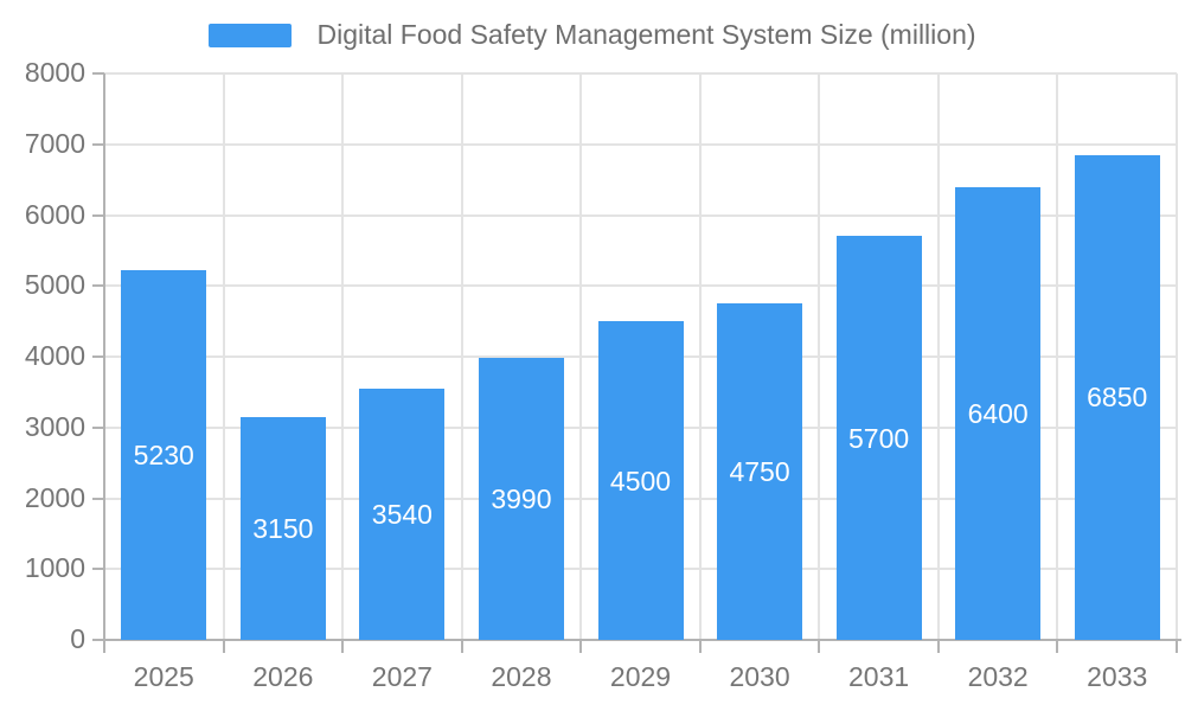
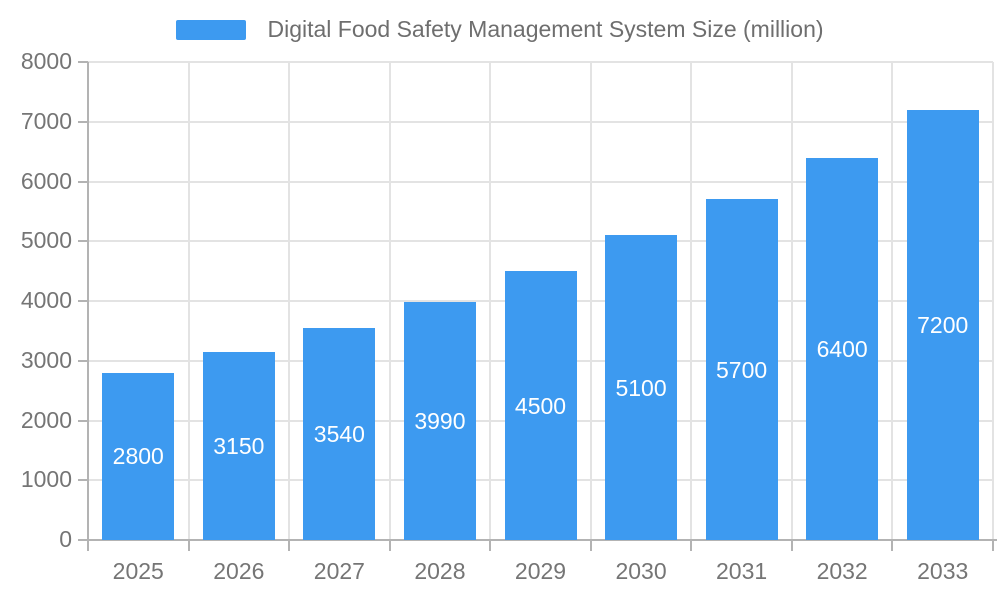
2025: 5230 -> 2800
2030: 4750 -> 5100
2033: 6850 -> 7200
